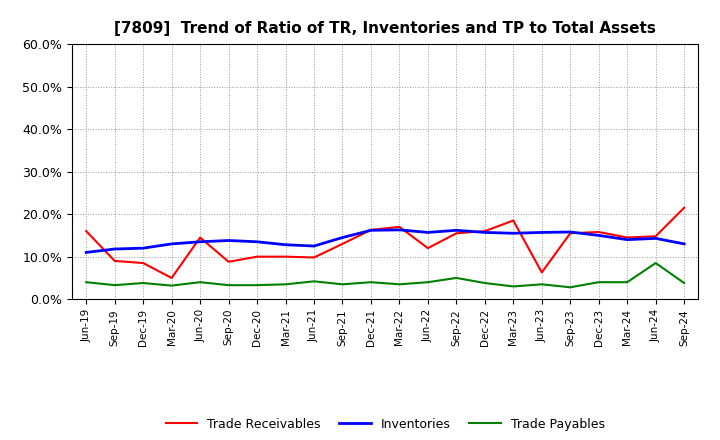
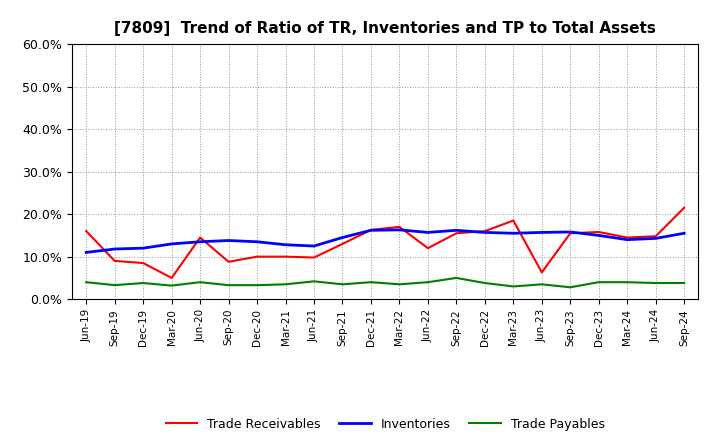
Trade Payables/Jun-24: 8.5% -> 3.8%
Inventories/Sep-24: 13.0% -> 15.5%
